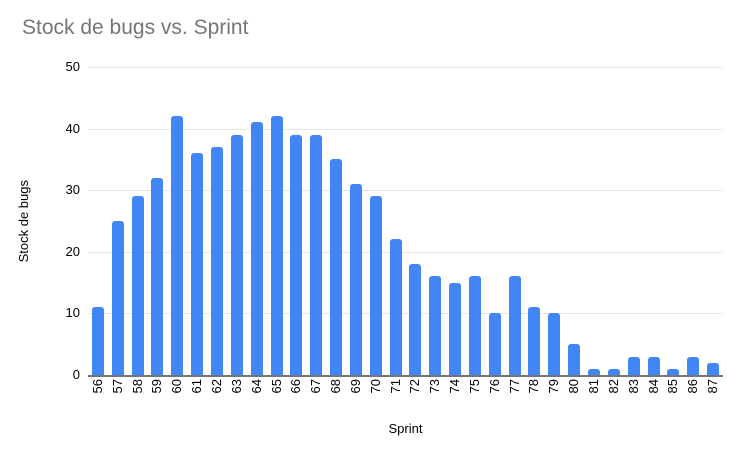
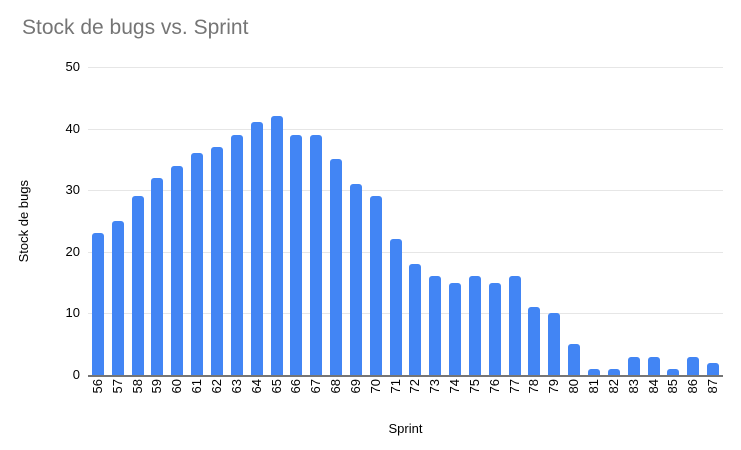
56: 11 -> 23
60: 42 -> 34
76: 10 -> 15
